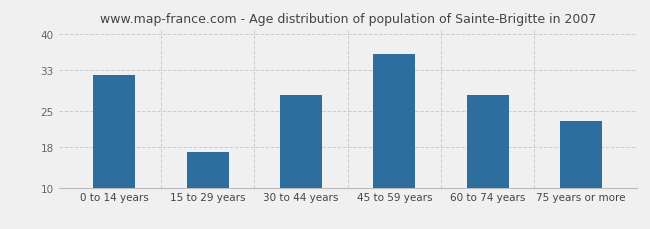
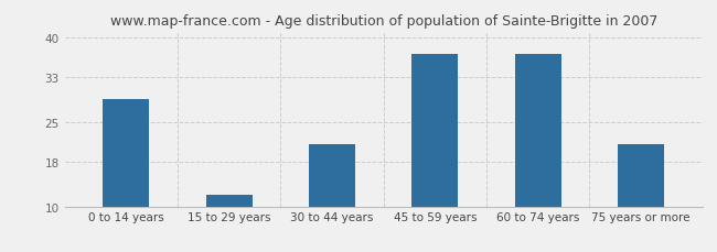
0 to 14 years: 32 -> 29
15 to 29 years: 17 -> 12
30 to 44 years: 28 -> 21
45 to 59 years: 36 -> 37
60 to 74 years: 28 -> 37
75 years or more: 23 -> 21
